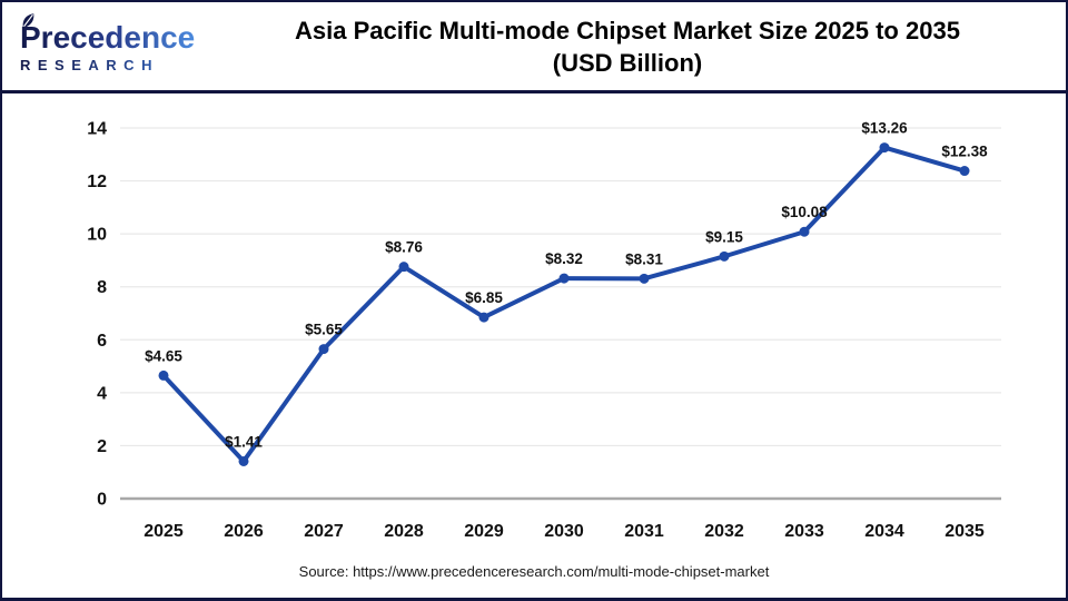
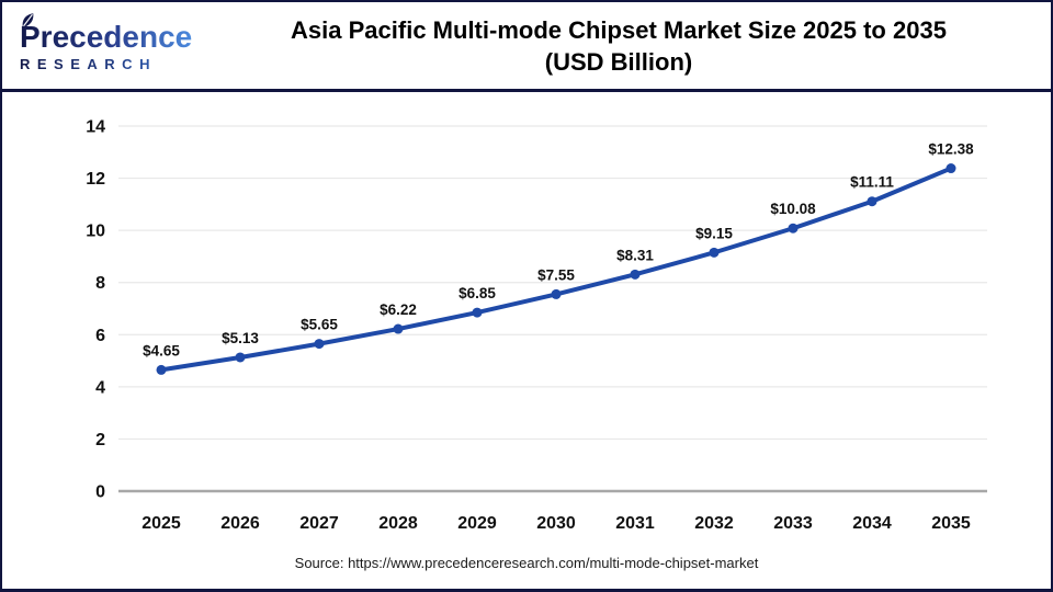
2026: $1.41 -> $5.13
2028: $8.76 -> $6.22
2030: $8.32 -> $7.55
2034: $13.26 -> $11.11
